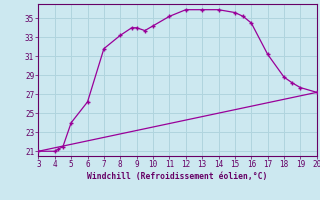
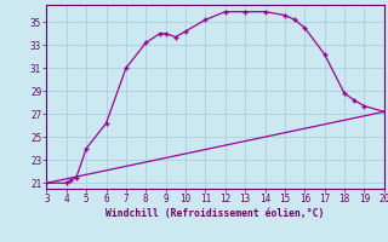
7: 31.8 -> 31.0
17: 31.2 -> 32.2
